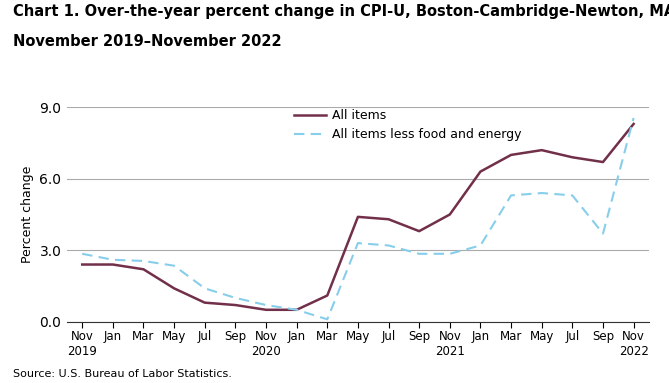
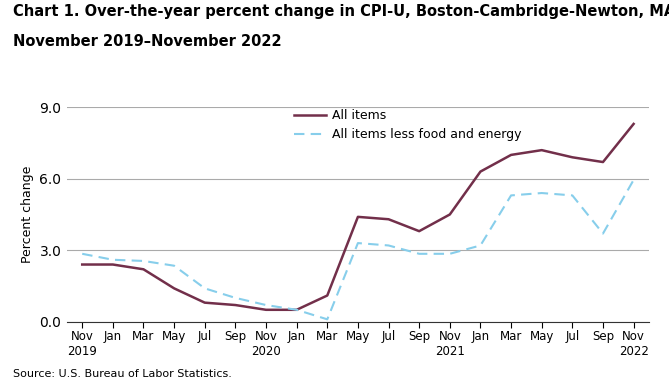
All items less food and energy/Nov 2022: 8.55 -> 5.95
